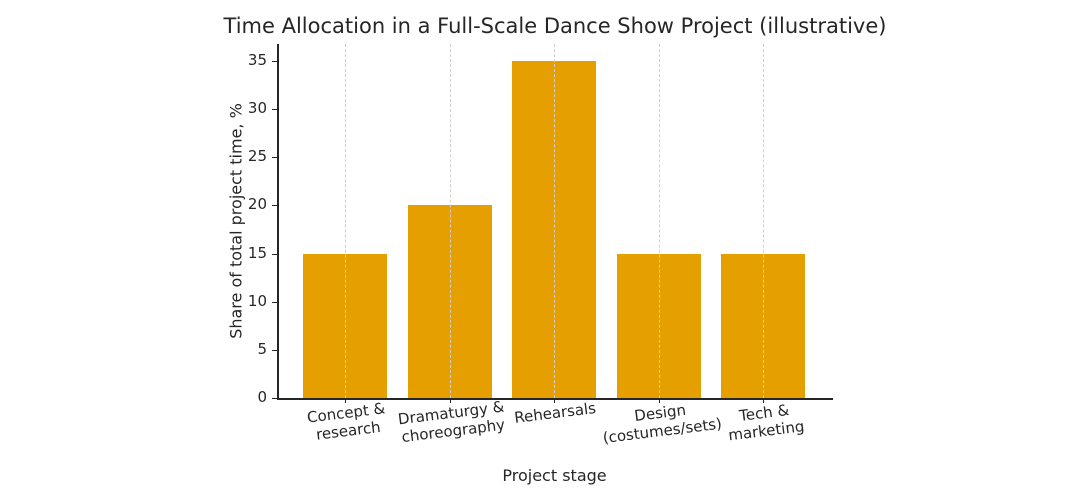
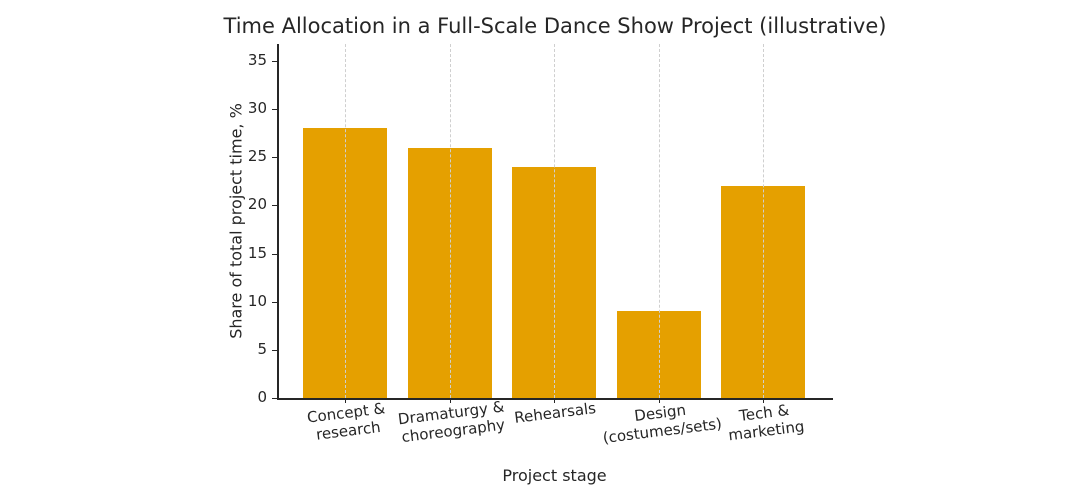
Concept & research: 15 -> 28
Dramaturgy & choreography: 20 -> 26
Rehearsals: 35 -> 24
Design (costumes/sets): 15 -> 9
Tech & marketing: 15 -> 22
